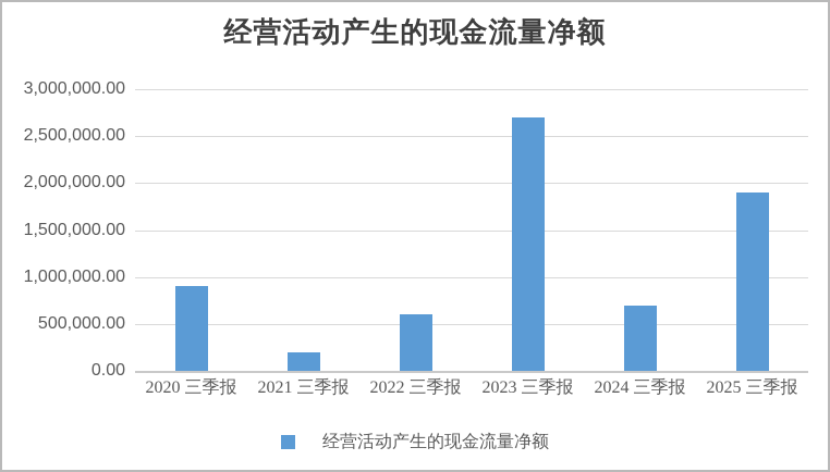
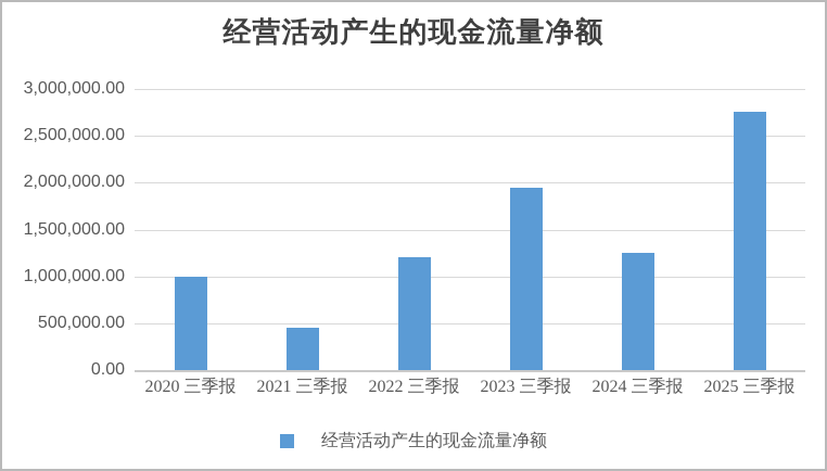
2020 三季报: 900000 -> 1000000
2021 三季报: 200000 -> 500000
2022 三季报: 600000 -> 1200000
2023 三季报: 2700000 -> 2000000
2024 三季报: 700000 -> 1300000
2025 三季报: 1900000 -> 2800000
